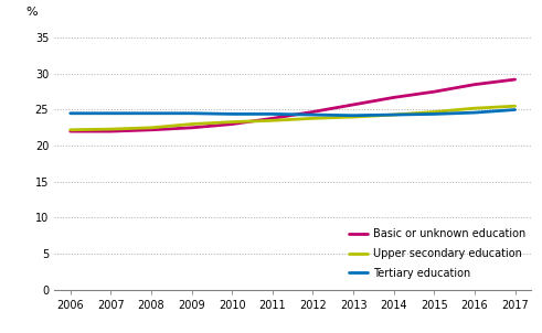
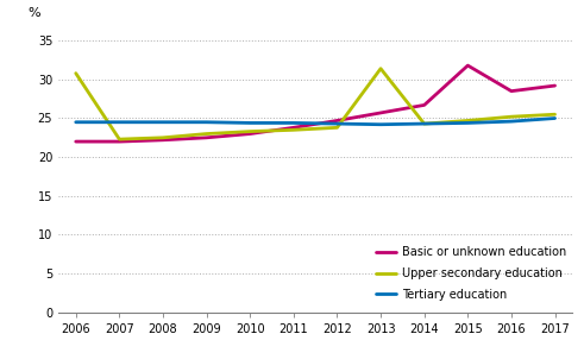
Upper secondary education/2006: 22.2 -> 30.8
Upper secondary education/2013: 24.0 -> 31.4
Basic or unknown education/2015: 27.5 -> 31.8
